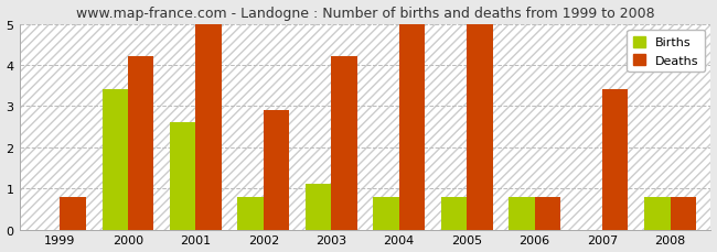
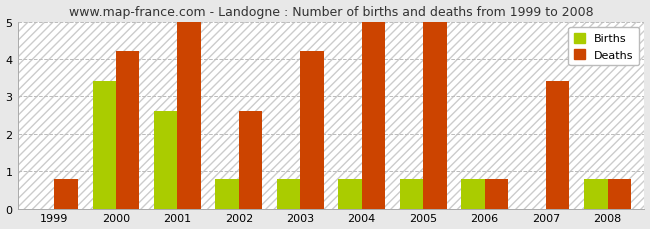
Deaths/2002: 2.9 -> 2.6
Births/2003: 1.1 -> 0.8
